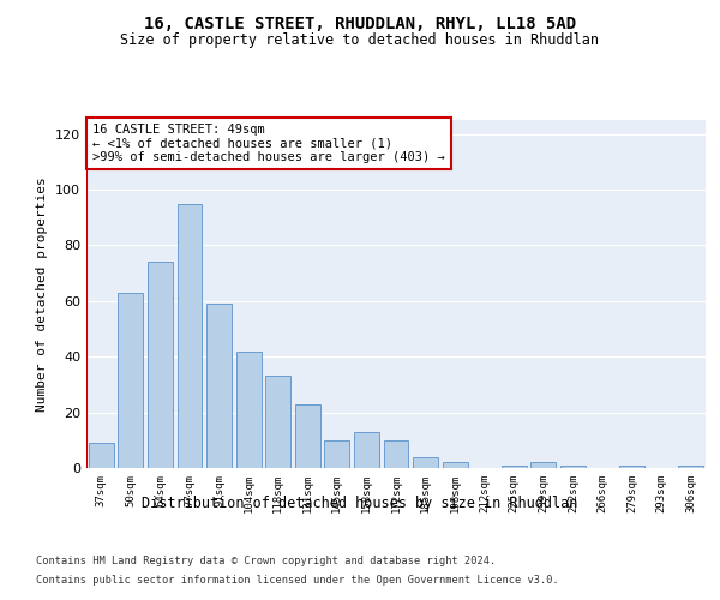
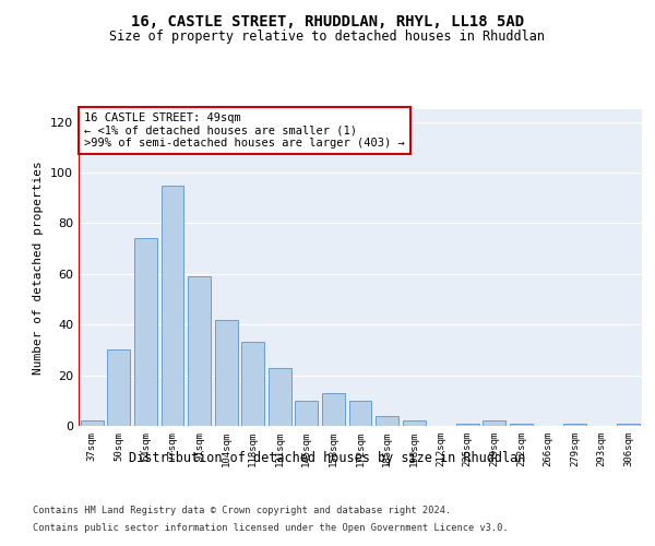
37sqm: 9 -> 2
50sqm: 63 -> 30
